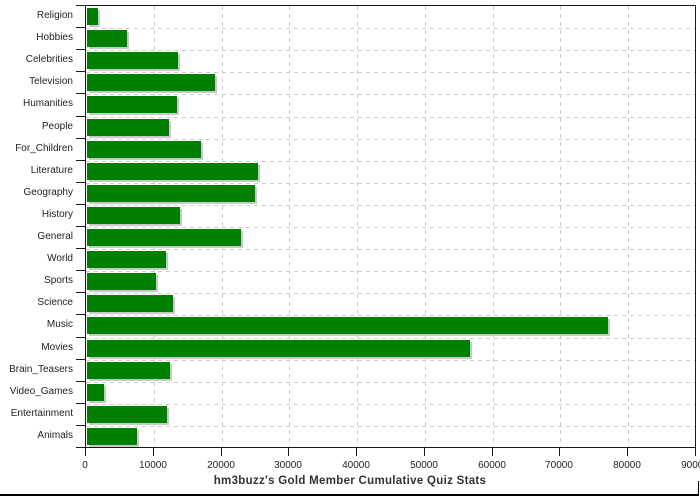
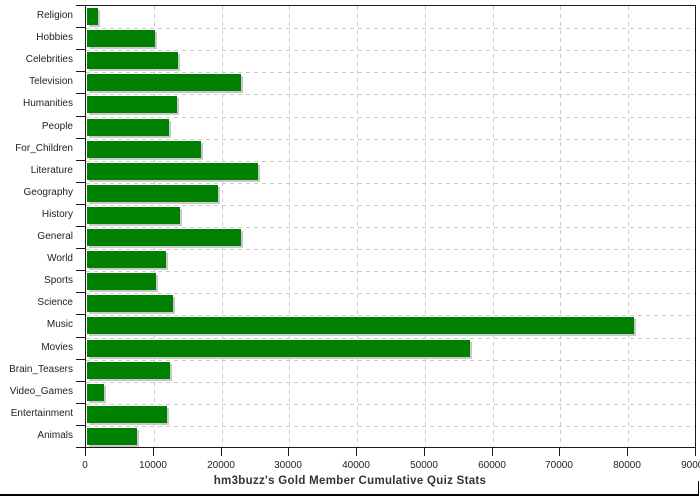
Hobbies: 6000 -> 10000
Television: 19000 -> 23000
Geography: 25000 -> 20000
Music: 77000 -> 81000
